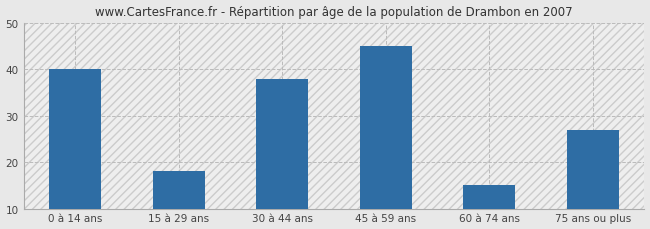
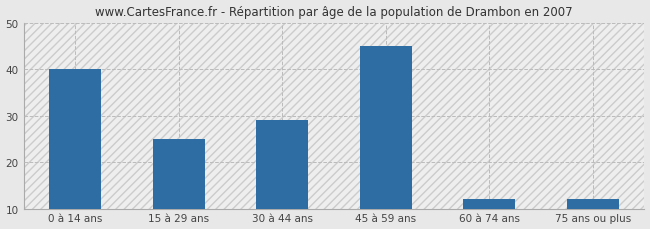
15 à 29 ans: 18 -> 25
30 à 44 ans: 38 -> 29
60 à 74 ans: 15 -> 12
75 ans ou plus: 27 -> 12
